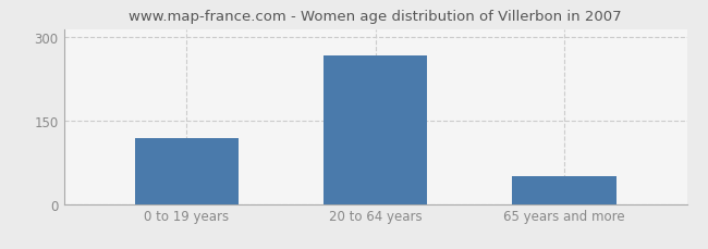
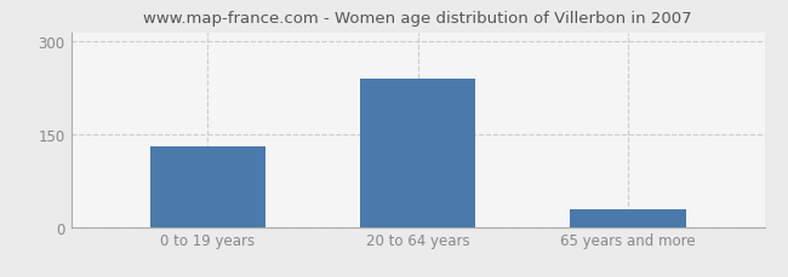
0 to 19 years: 118 -> 130
20 to 64 years: 268 -> 240
65 years and more: 50 -> 28
